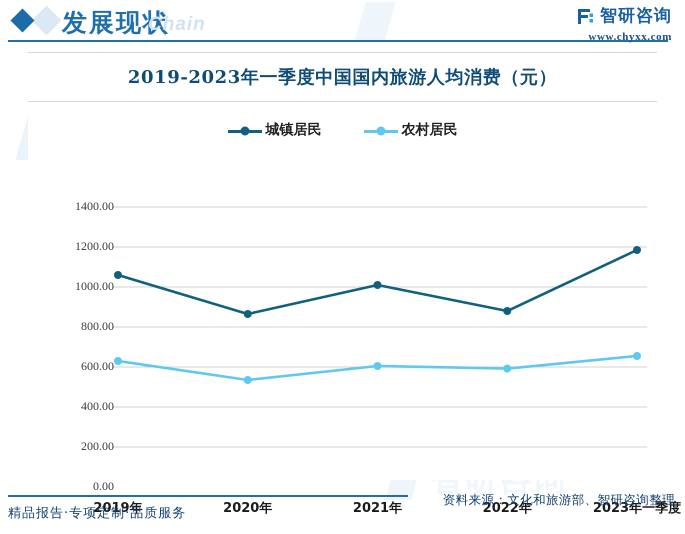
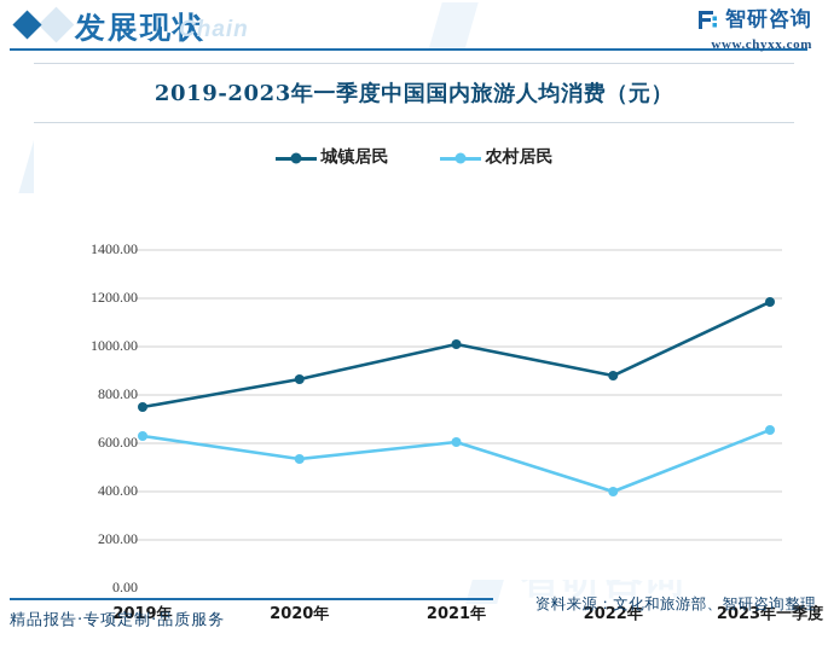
城镇居民/2019年: 1060 -> 750
农村居民/2022年: 590 -> 400
